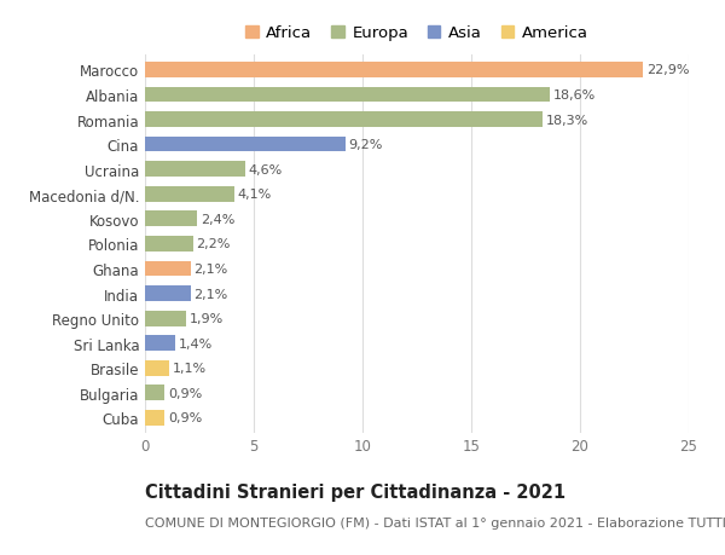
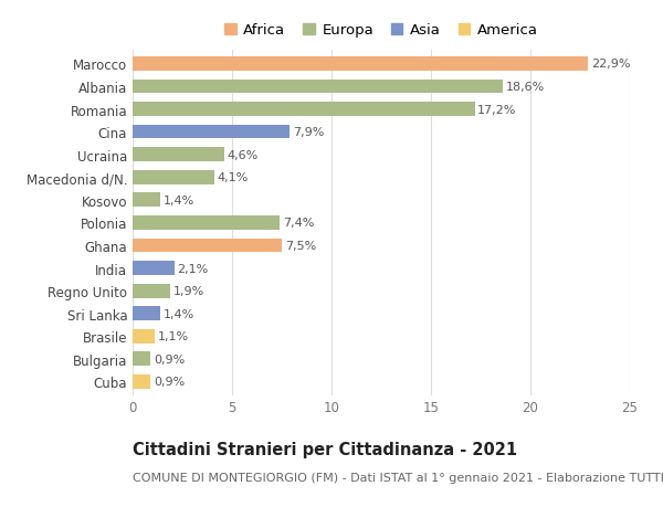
Romania: 18,3% -> 17,2%
Cina: 9,2% -> 7,9%
Kosovo: 2,4% -> 1,4%
Polonia: 2,2% -> 7,4%
Ghana: 2,1% -> 7,5%
